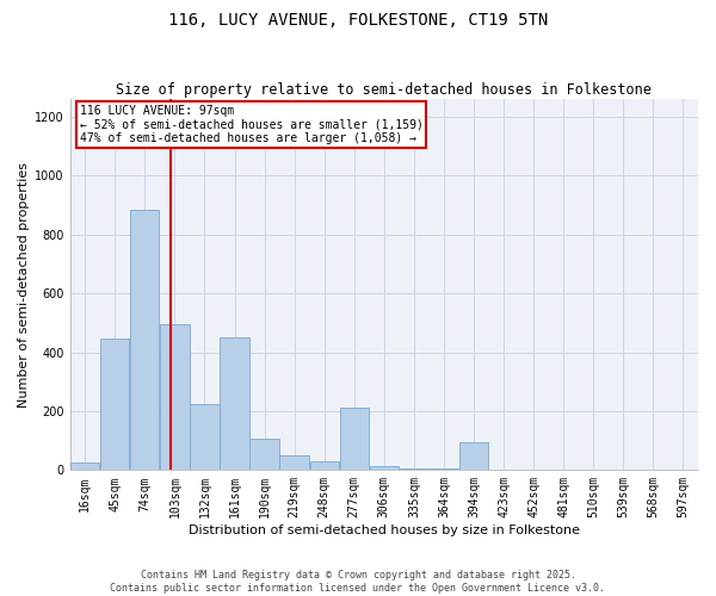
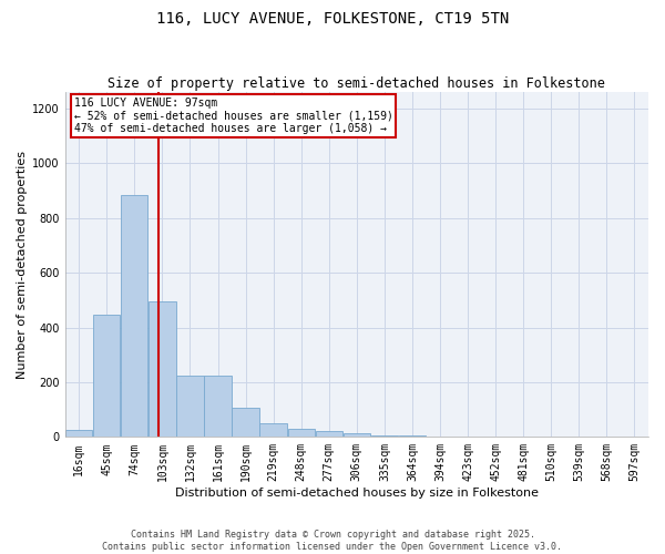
161sqm: 450 -> 225
277sqm: 210 -> 20
394sqm: 95 -> 1
